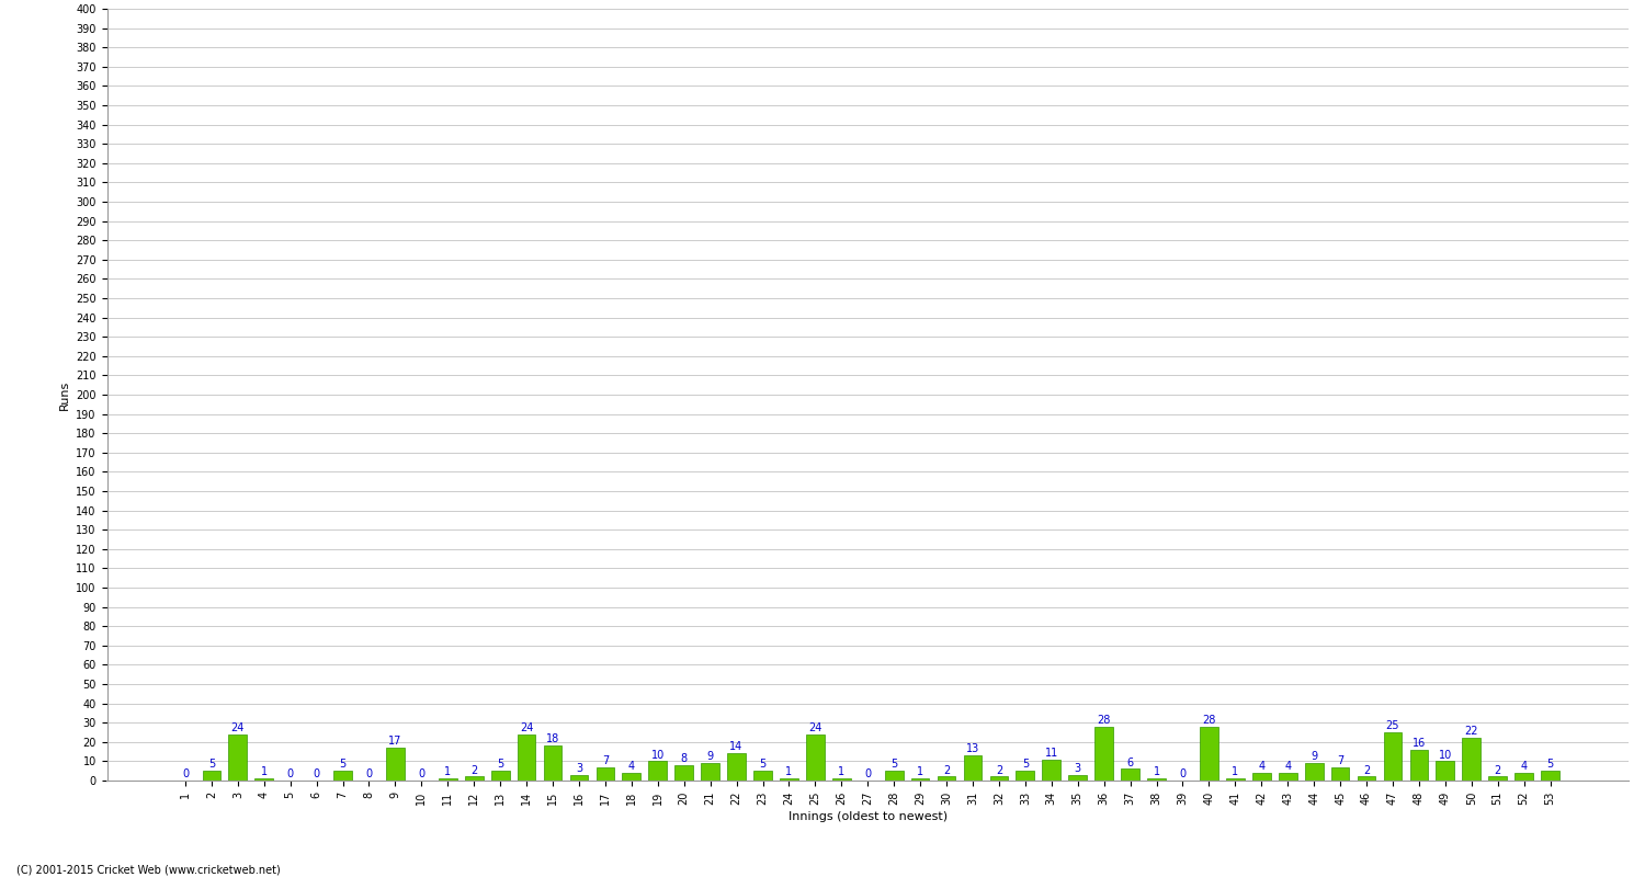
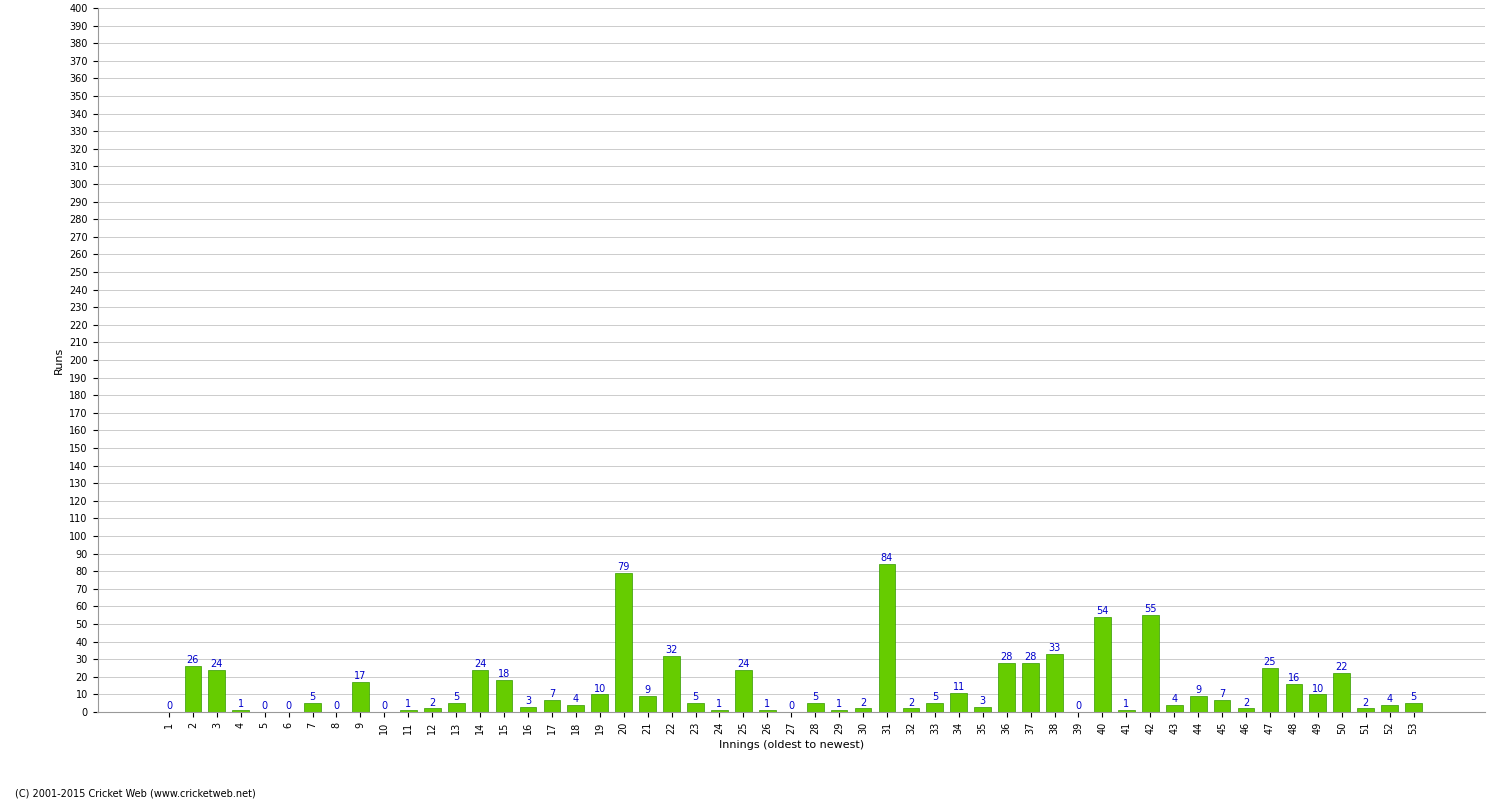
2: 5 -> 26
20: 8 -> 79
22: 14 -> 32
31: 13 -> 84
37: 6 -> 28
38: 1 -> 33
40: 28 -> 54
42: 4 -> 55
